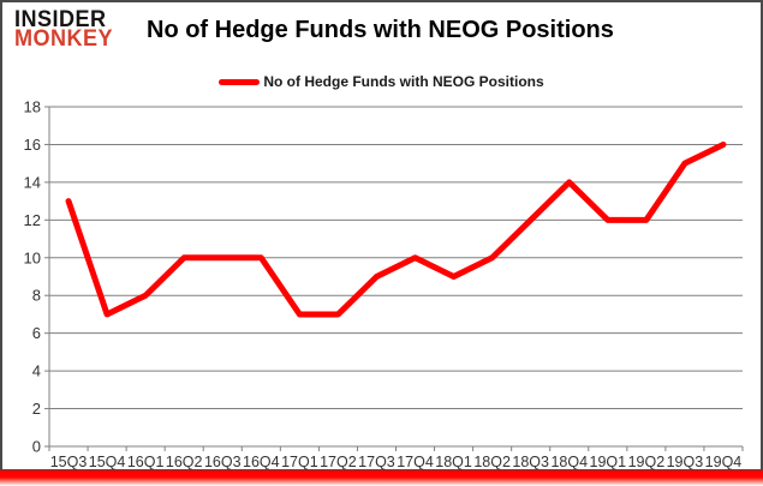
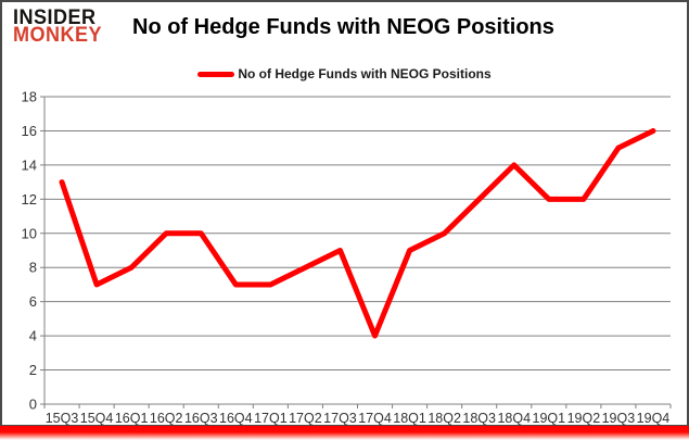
16Q4: 10 -> 7
17Q2: 7 -> 8
17Q4: 10 -> 4
